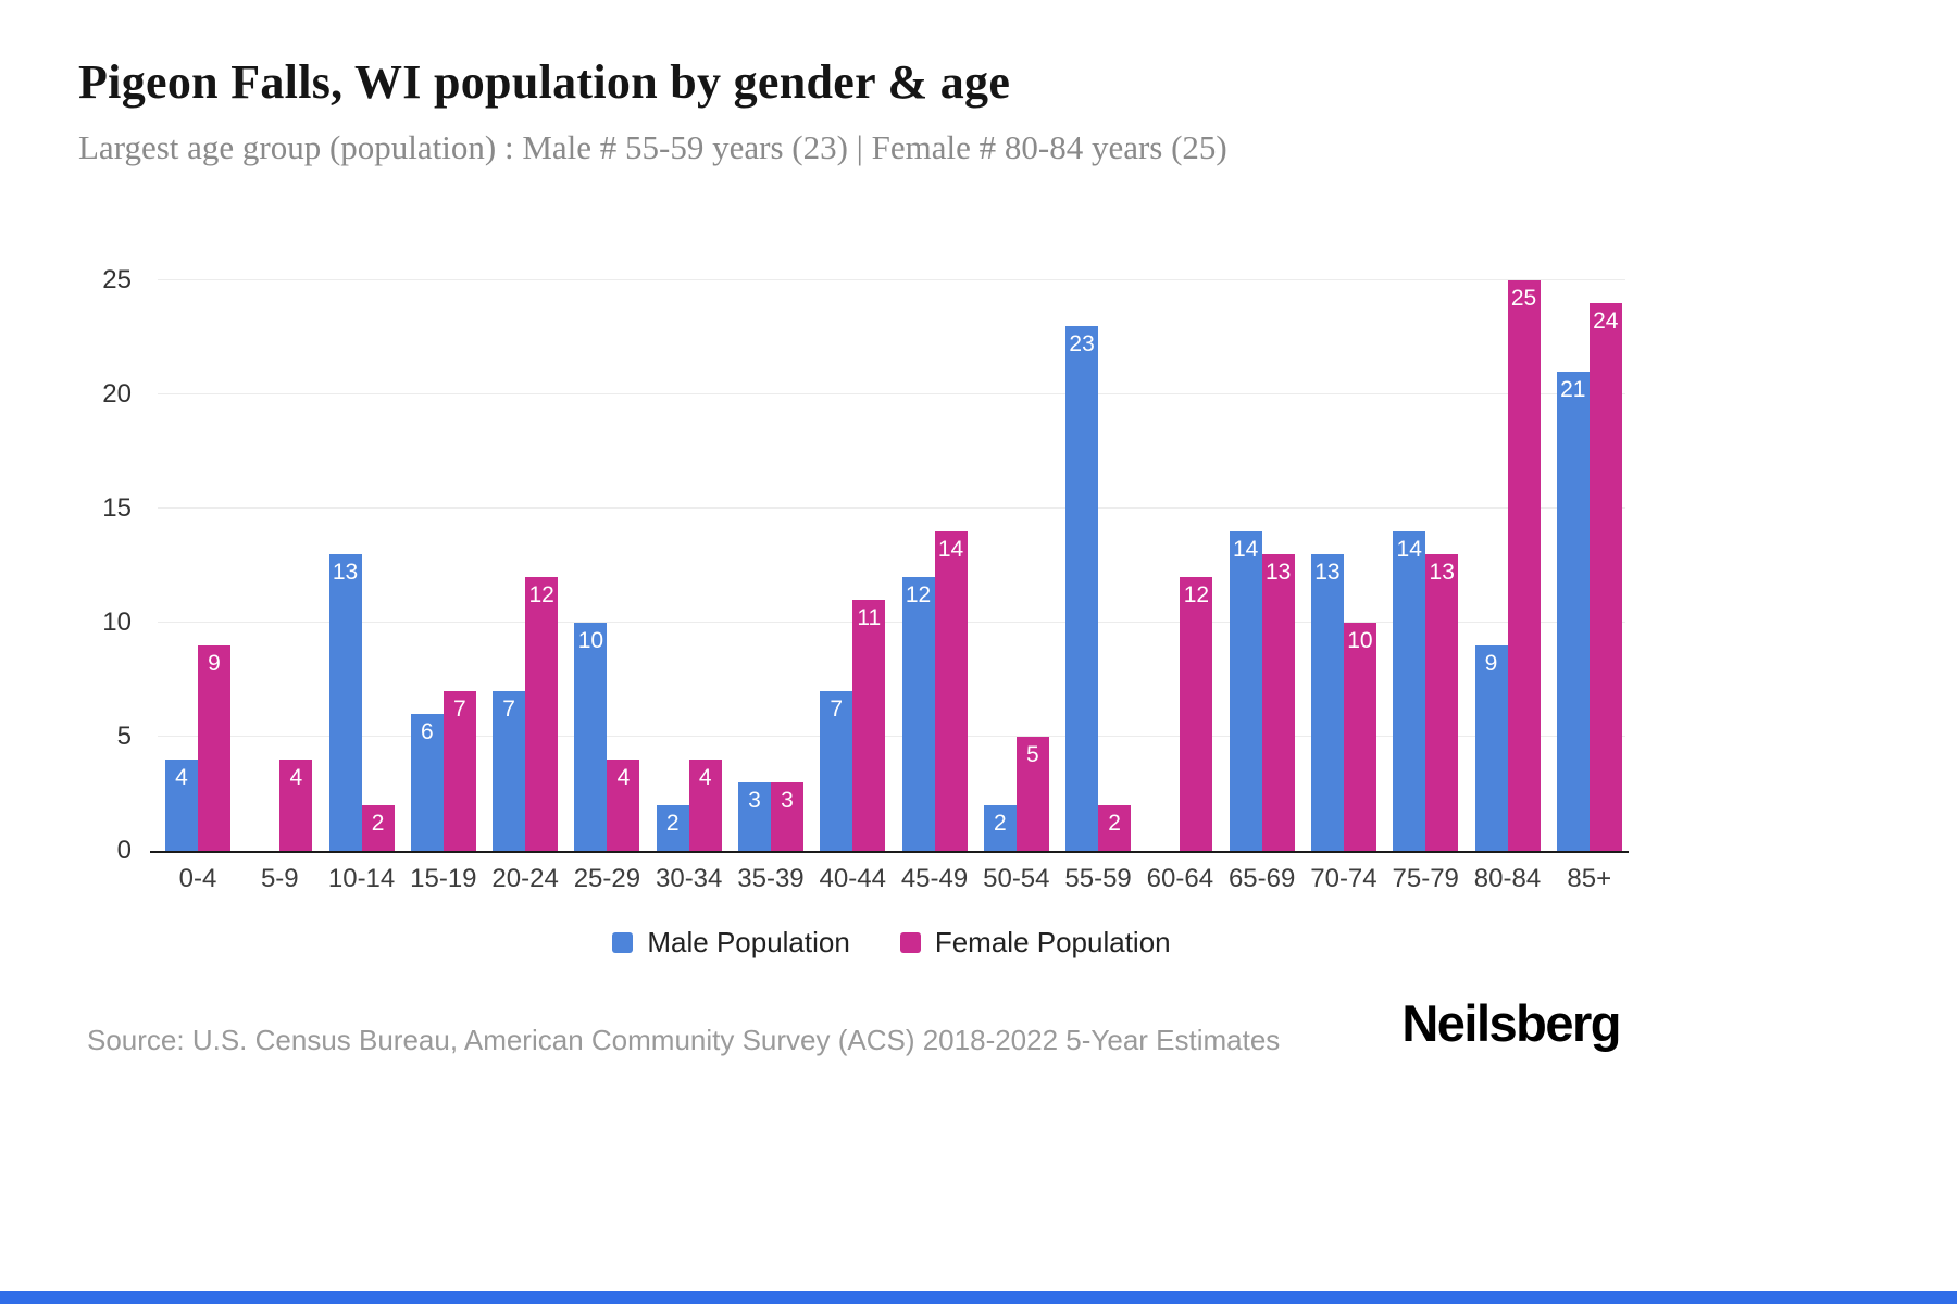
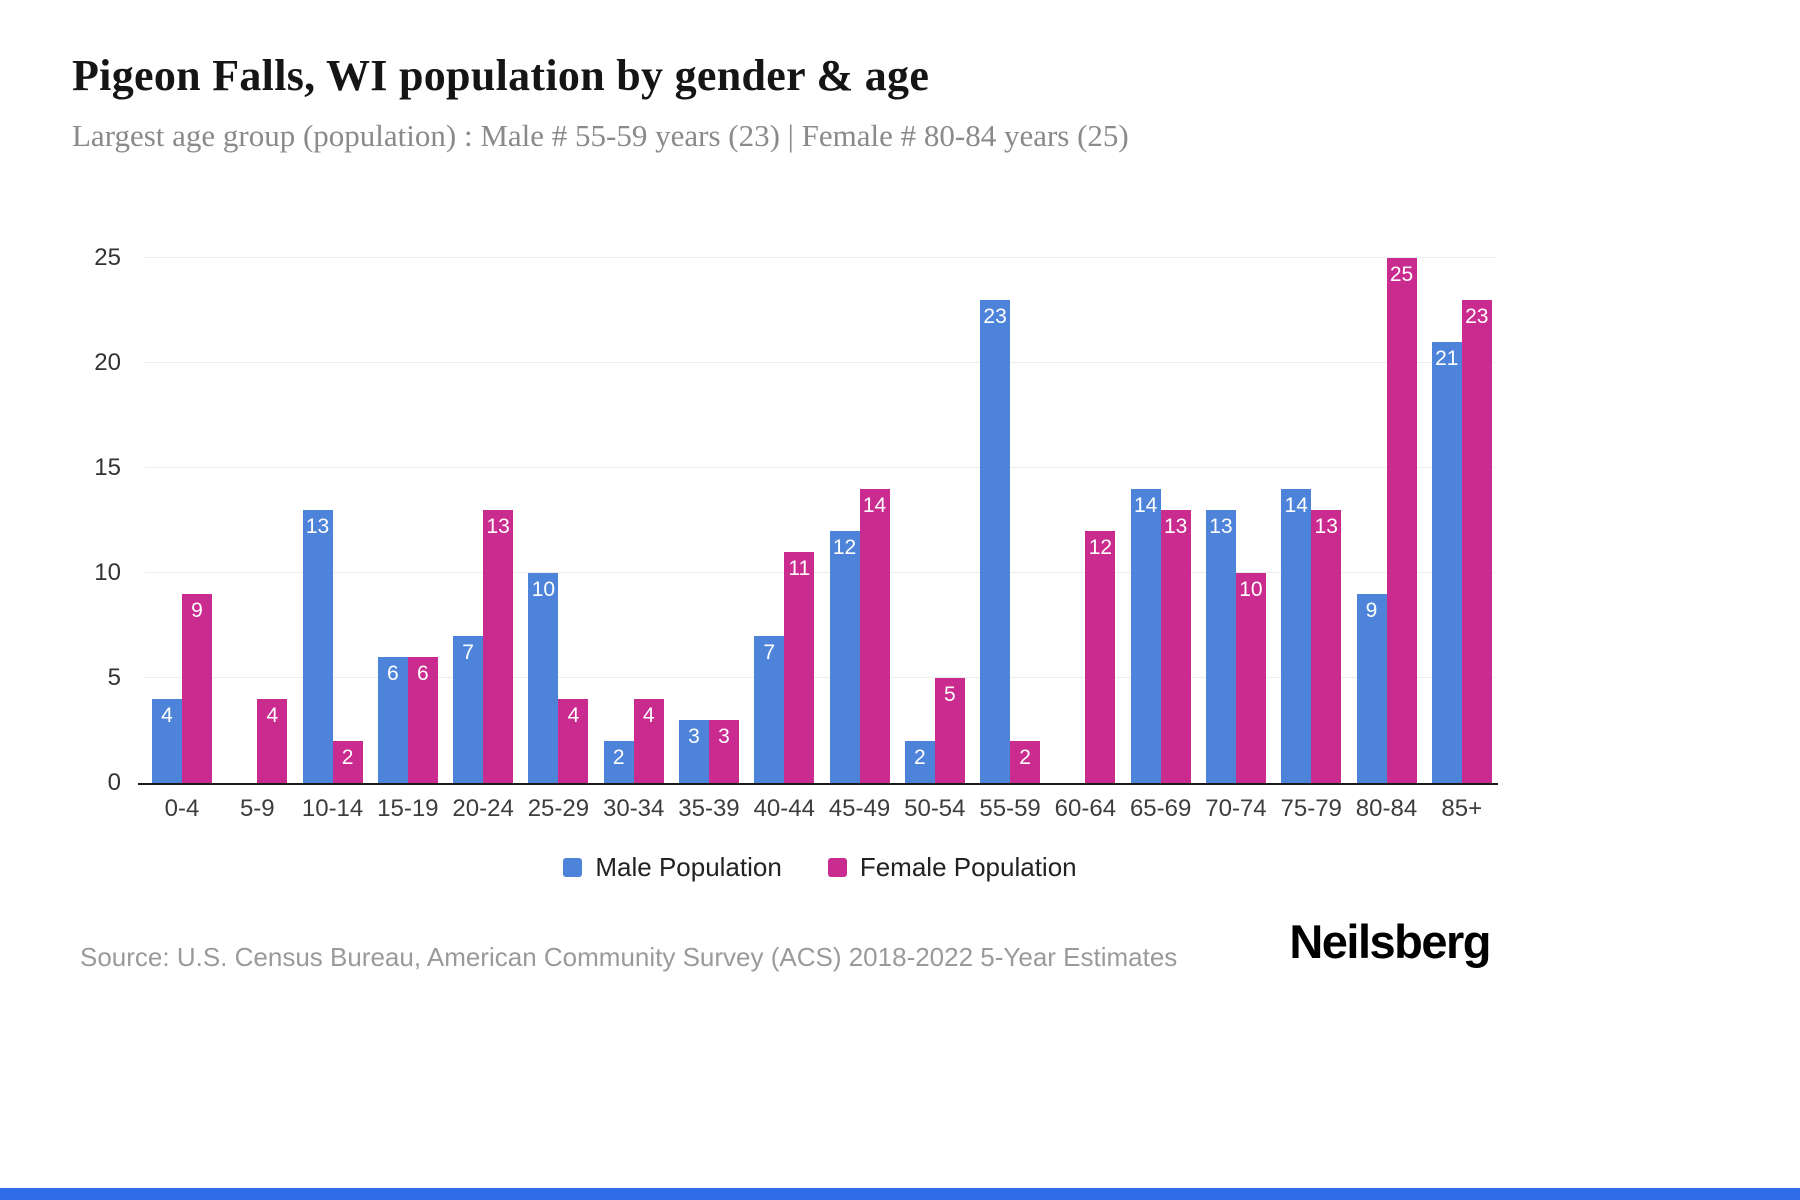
Female Population/15-19: 7 -> 6
Female Population/20-24: 12 -> 13
Female Population/85+: 24 -> 23
